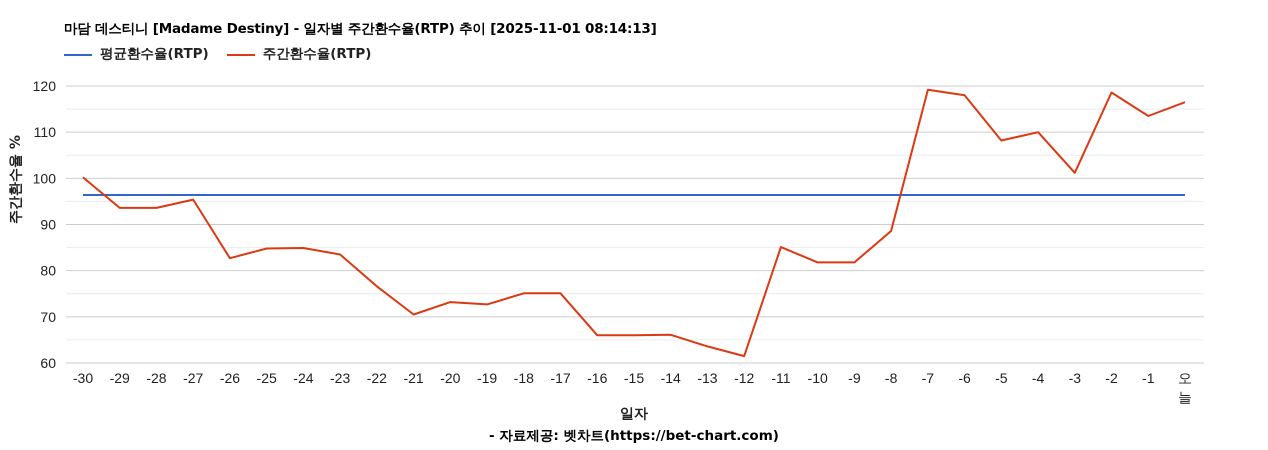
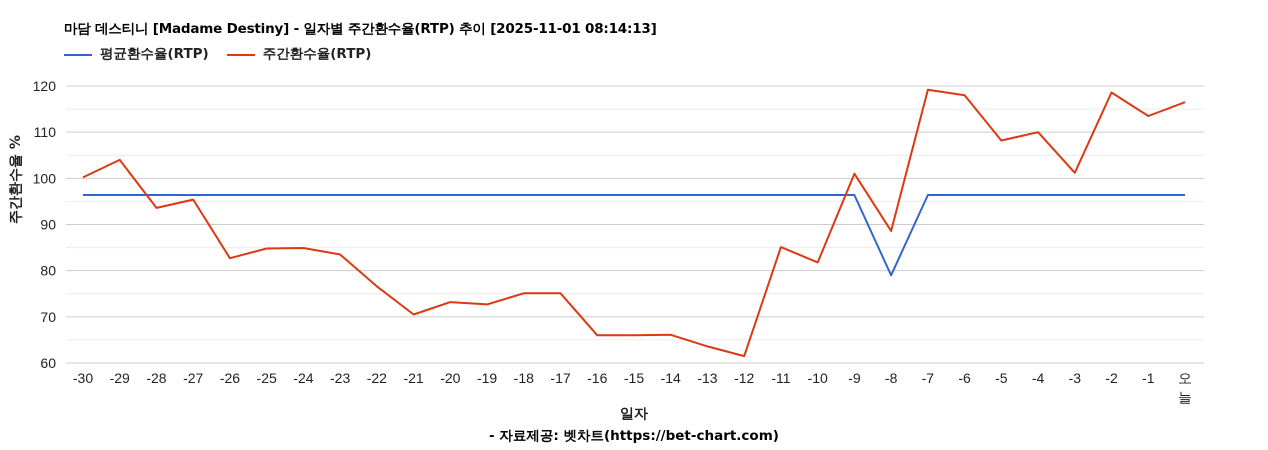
주간환수율(RTP)/-29: 94 -> 104
주간환수율(RTP)/-9: 82 -> 101
평균환수율(RTP)/-8: 96 -> 79
